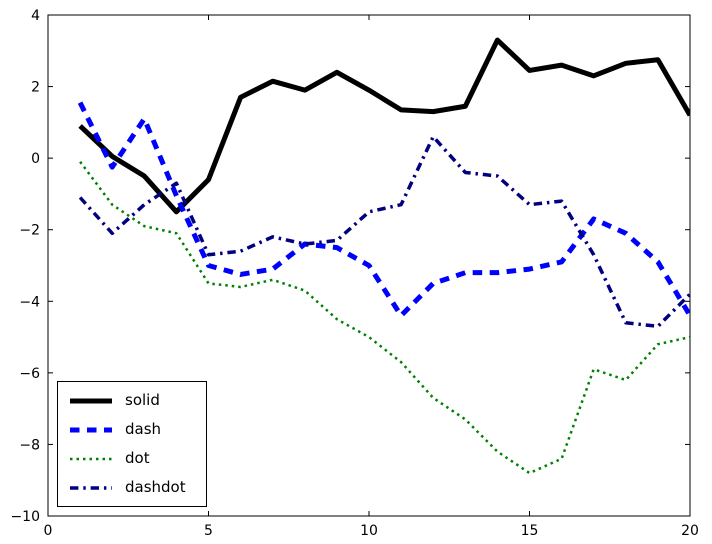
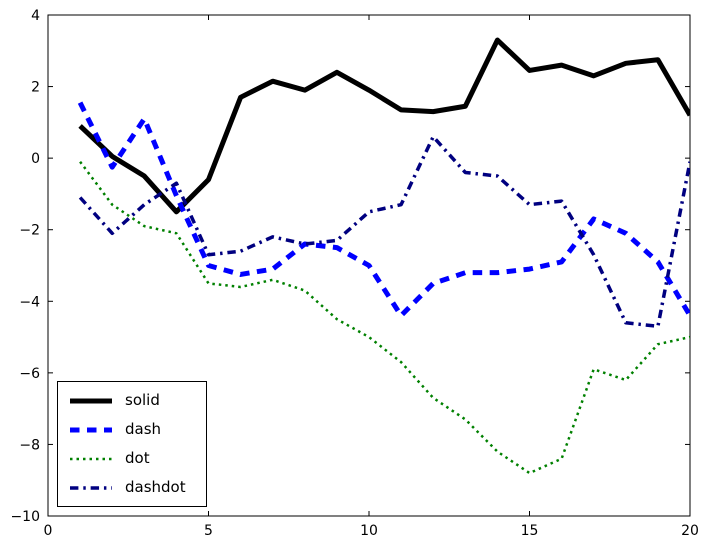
dashdot/20: -3.8 -> -0.1
